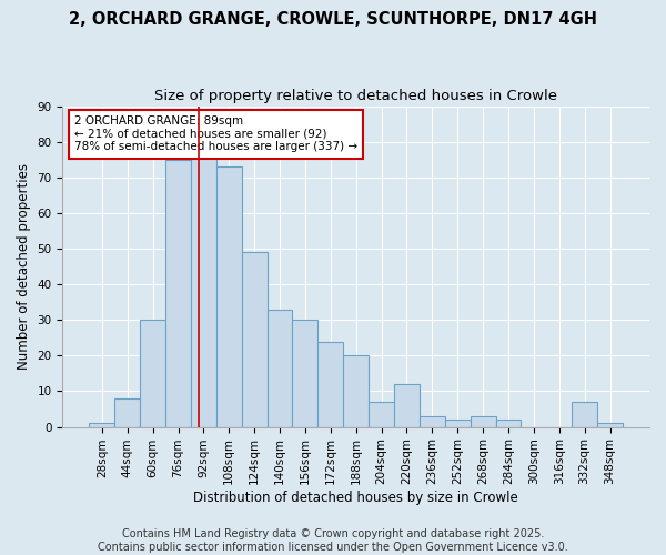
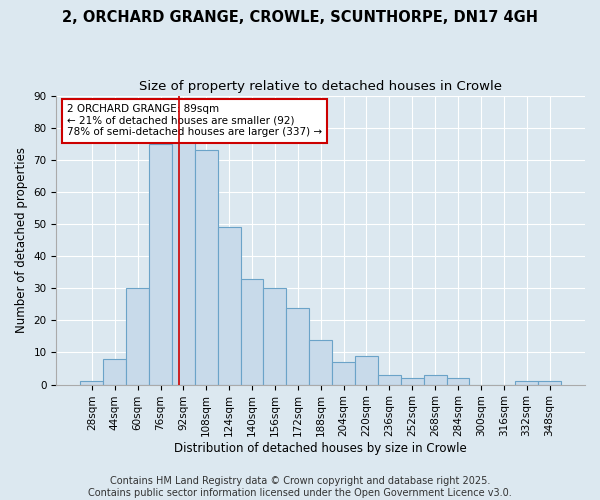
188sqm: 20 -> 14
220sqm: 12 -> 9
332sqm: 7 -> 1
